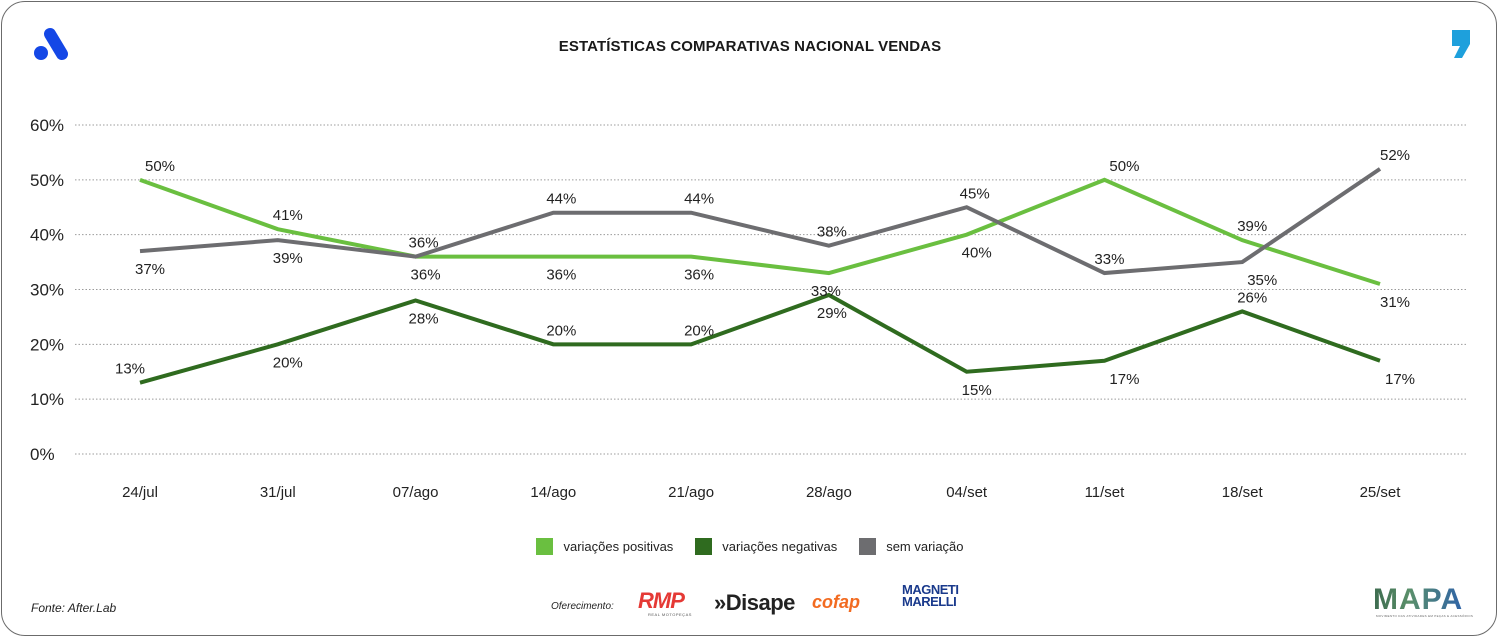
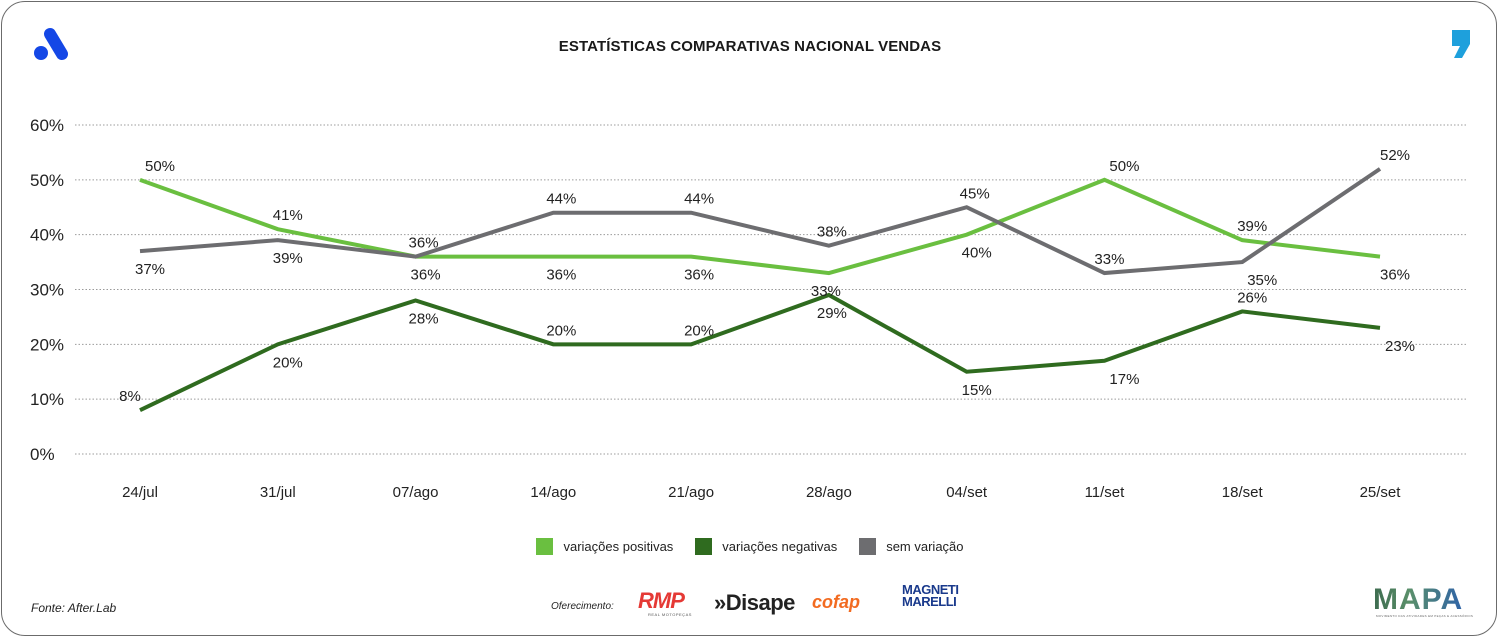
variações negativas/24/jul: 13% -> 8%
variações positivas/25/set: 31% -> 36%
variações negativas/25/set: 17% -> 23%
